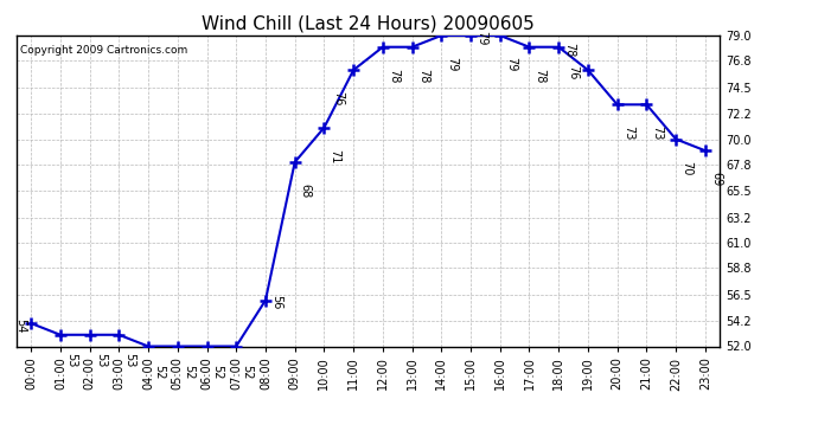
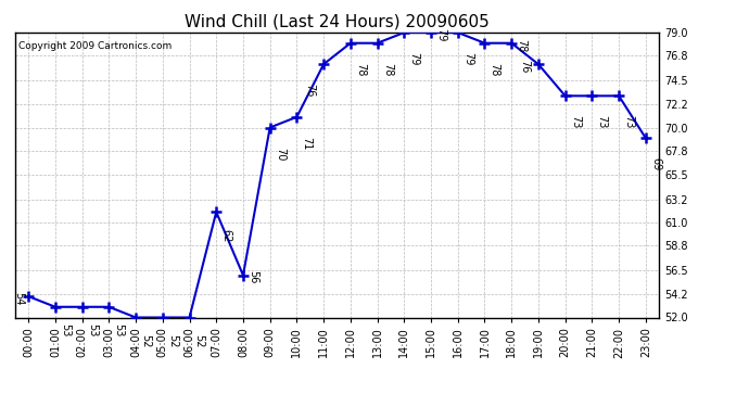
07:00: 52 -> 62
09:00: 68 -> 70
22:00: 70 -> 73
